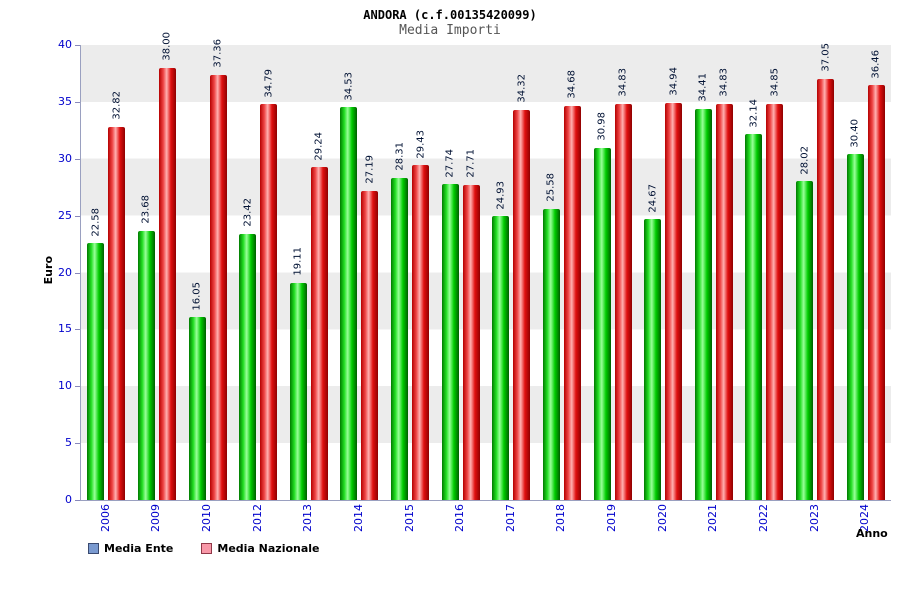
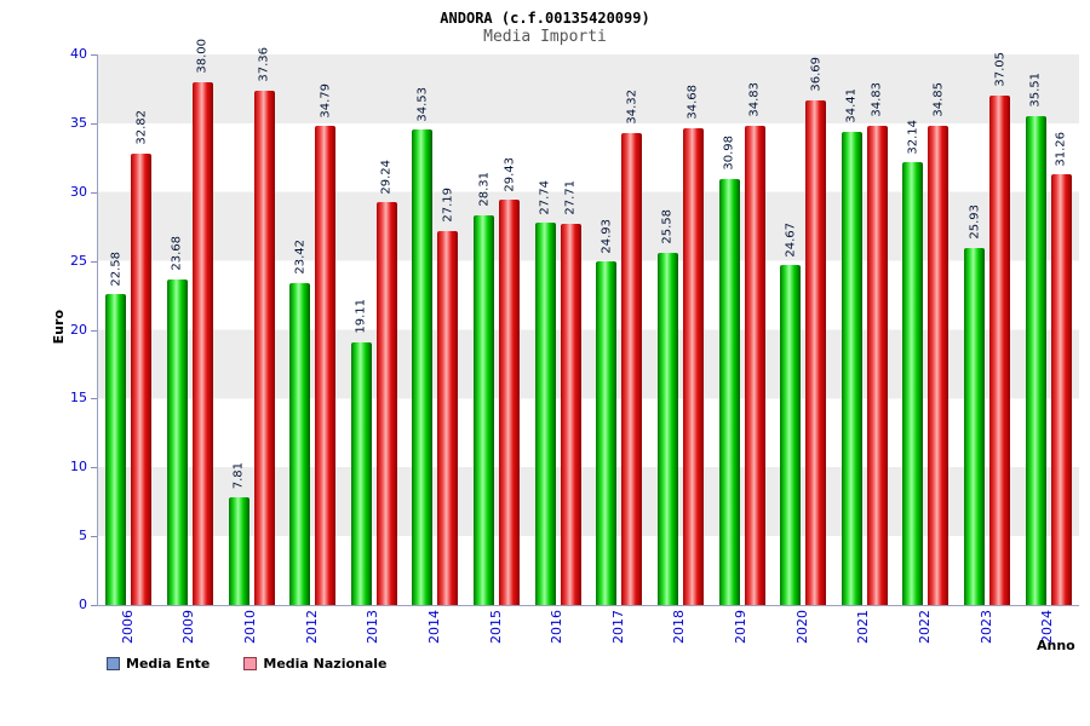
Media Ente/2010: 16.05 -> 7.81
Media Nazionale/2020: 34.94 -> 36.69
Media Ente/2023: 28.02 -> 25.93
Media Ente/2024: 30.40 -> 35.51
Media Nazionale/2024: 36.46 -> 31.26
